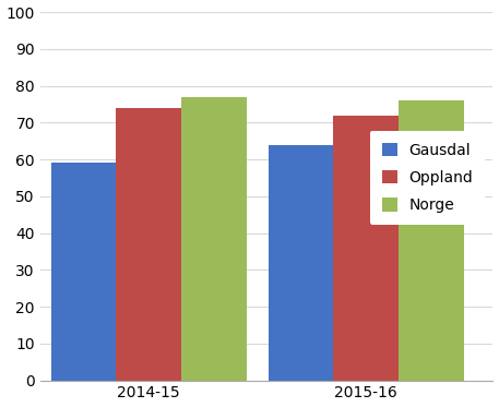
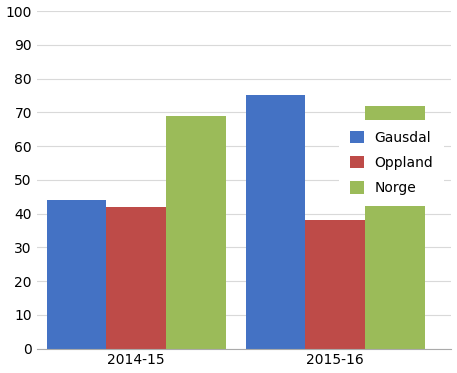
Gausdal/2014-15: 59 -> 44
Oppland/2014-15: 74 -> 42
Norge/2014-15: 77 -> 69
Gausdal/2015-16: 64 -> 75
Oppland/2015-16: 72 -> 38
Norge/2015-16: 76 -> 72
